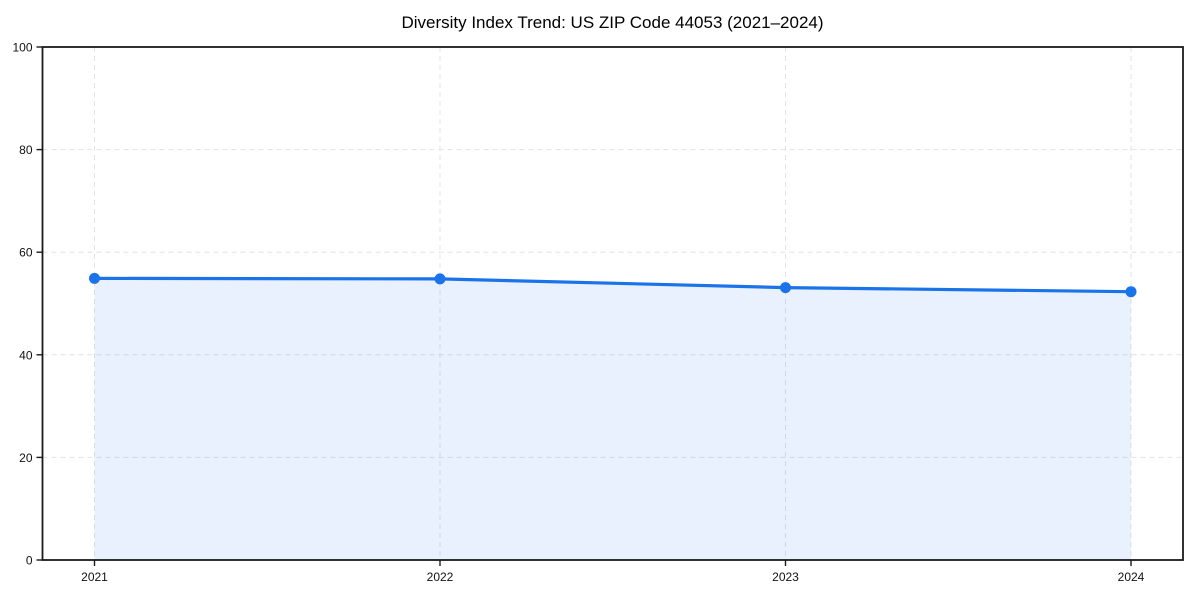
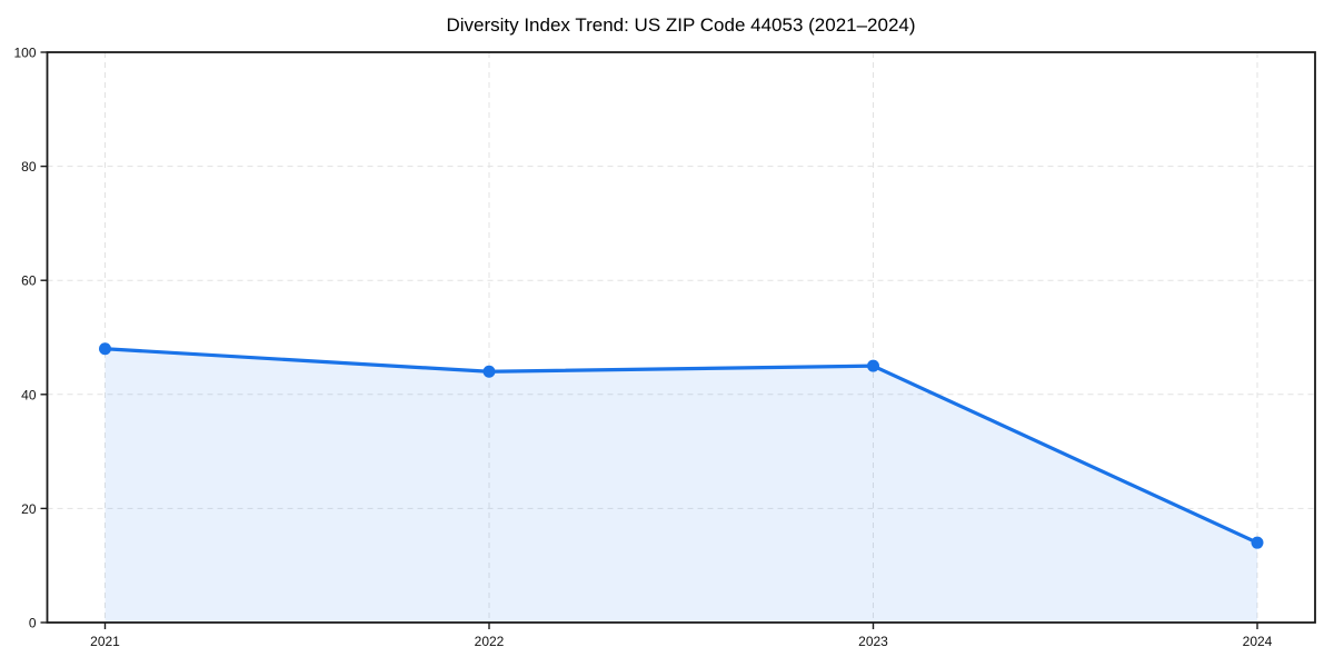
2021: 55 -> 48
2022: 55 -> 44
2023: 53 -> 45
2024: 52 -> 14
